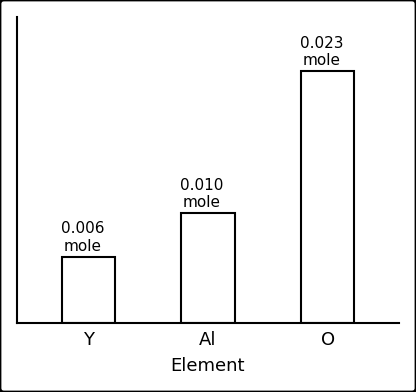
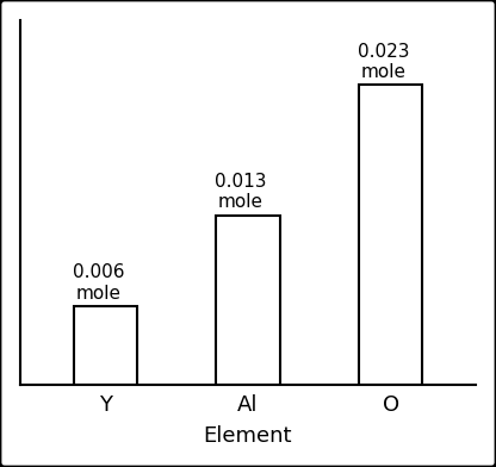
Al: 0.010 -> 0.013
